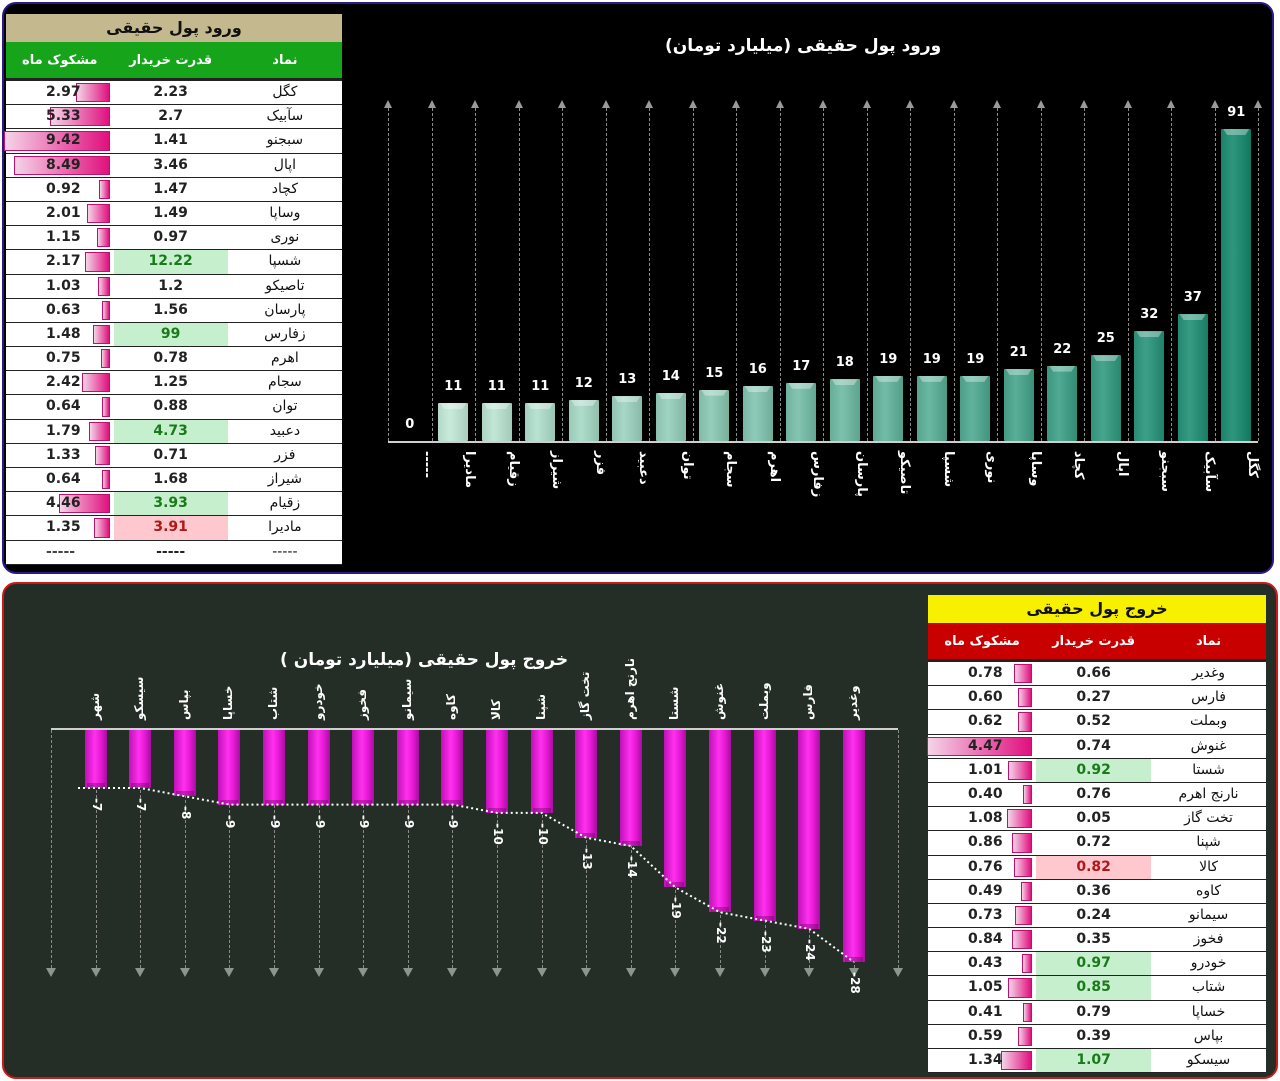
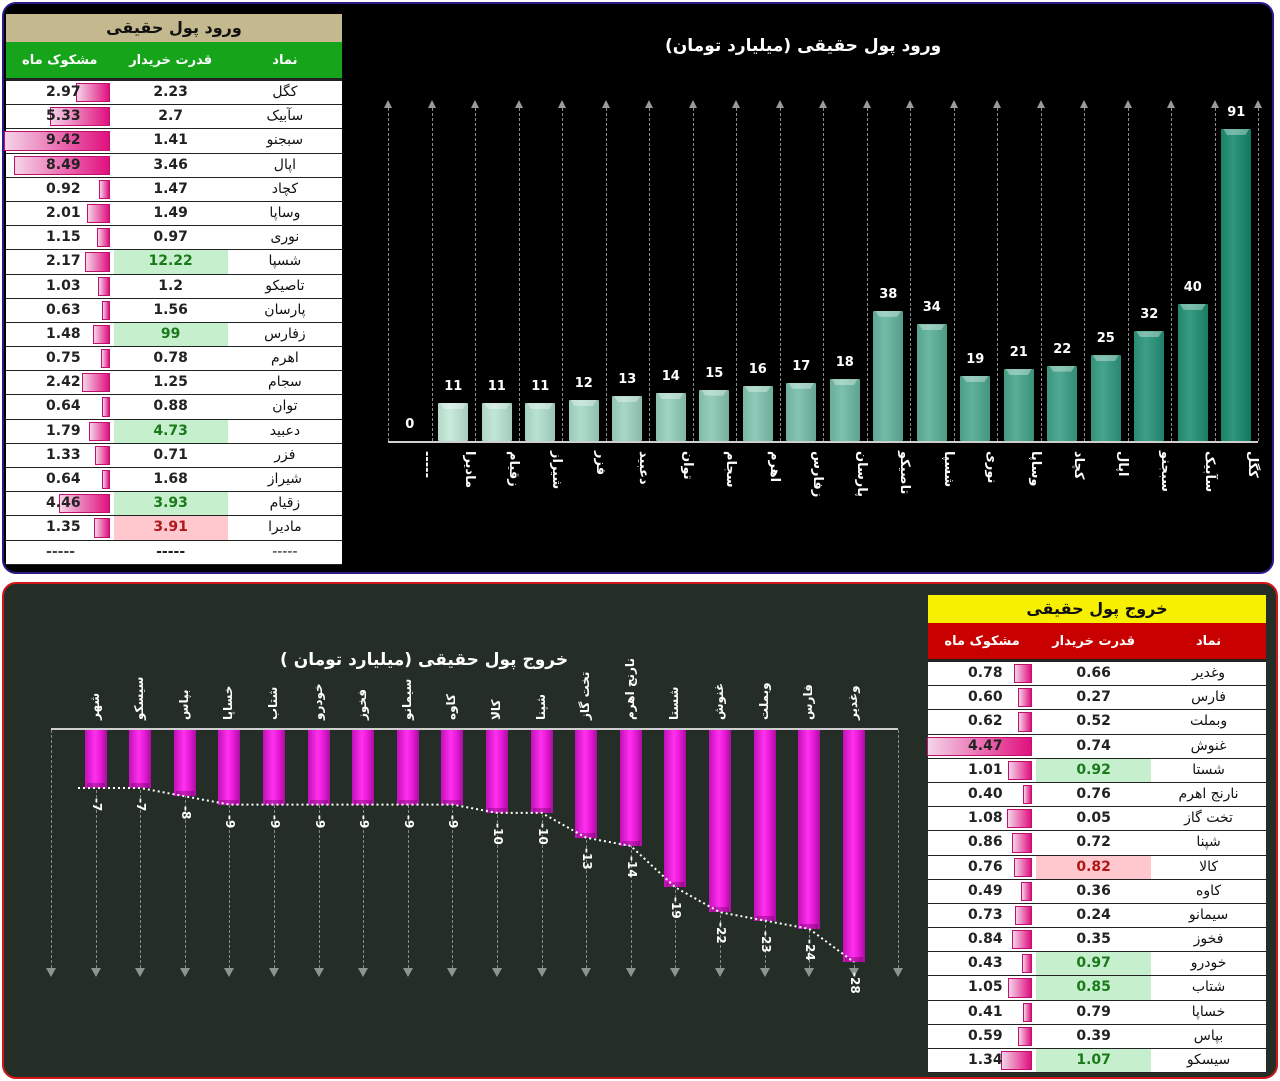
ورود پول حقیقی (میلیارد تومان)/تاصیکو: 19 -> 38
ورود پول حقیقی (میلیارد تومان)/شسپا: 19 -> 34
ورود پول حقیقی (میلیارد تومان)/سآبیک: 37 -> 40
